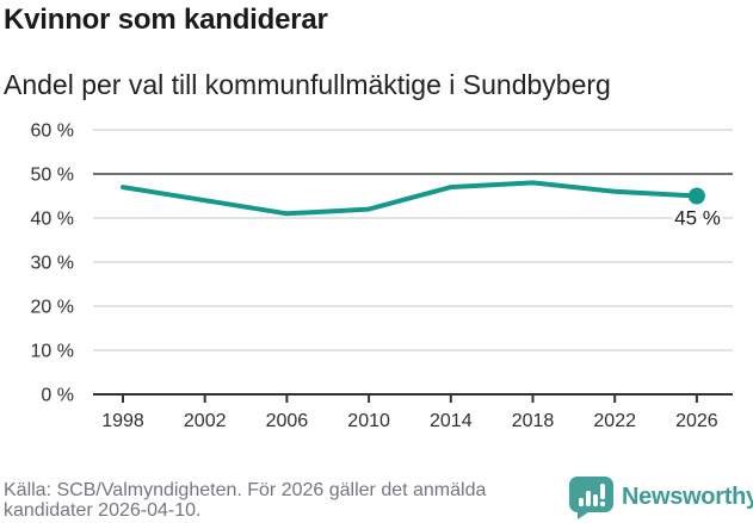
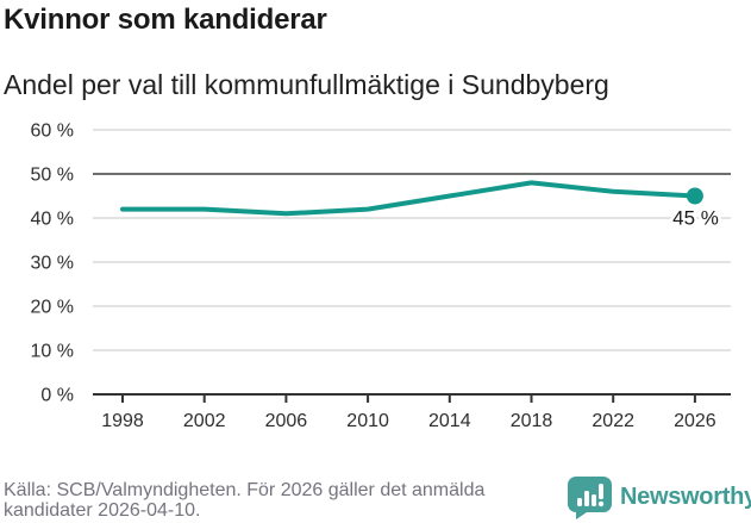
1998: 47% -> 42%
2002: 44% -> 42%
2014: 47% -> 45%
